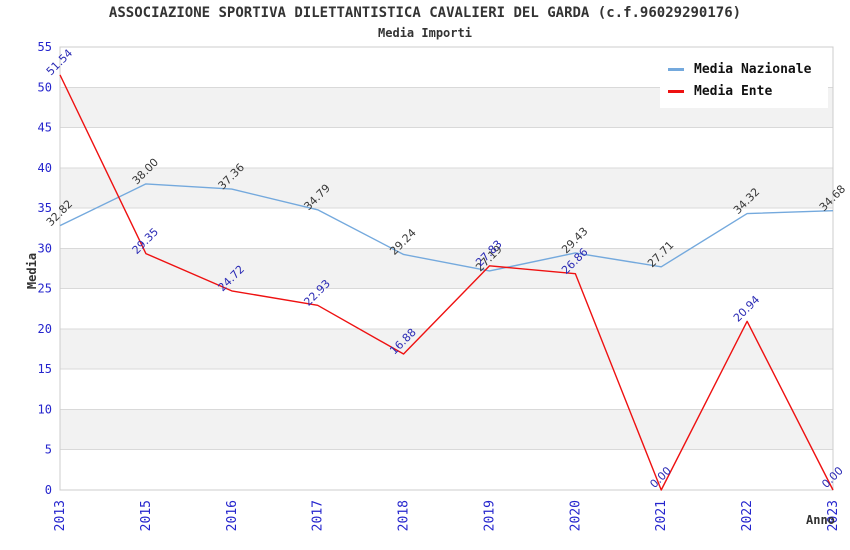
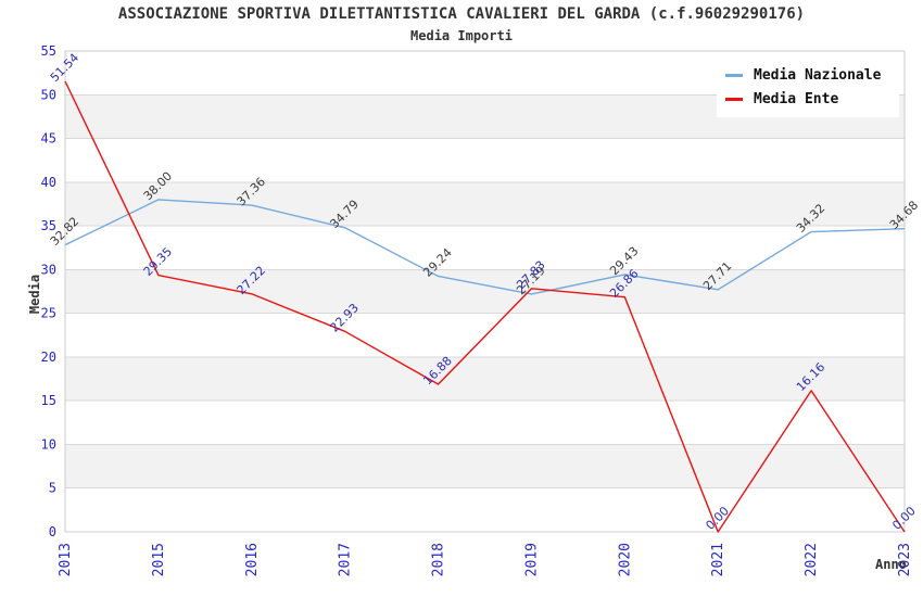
Media Ente/2016: 24.72 -> 27.22
Media Ente/2022: 20.94 -> 16.16
